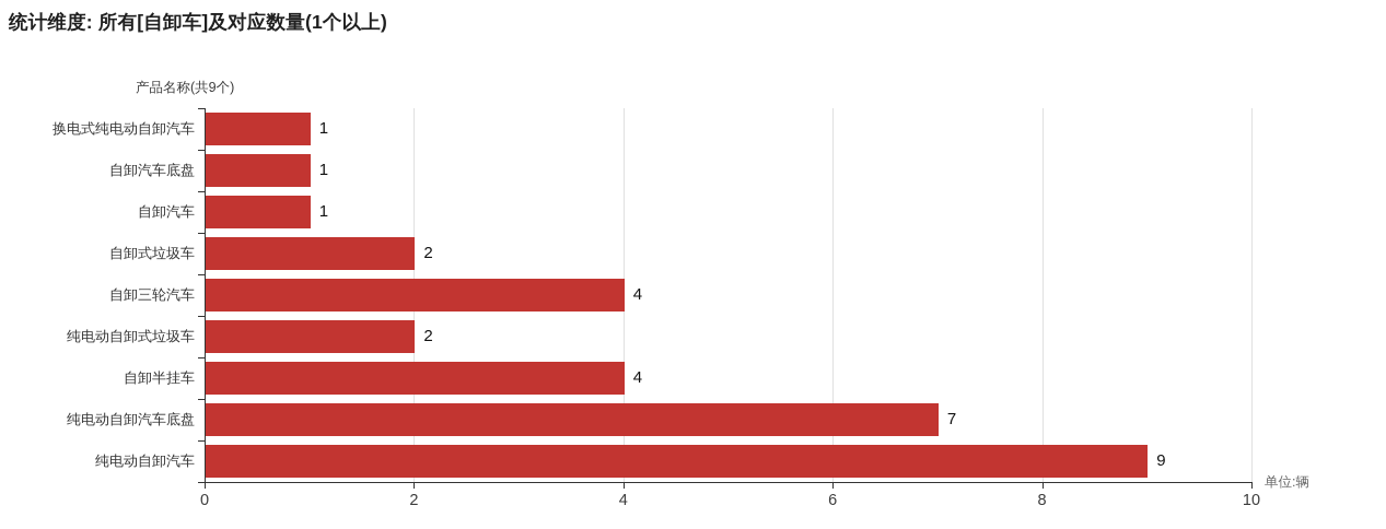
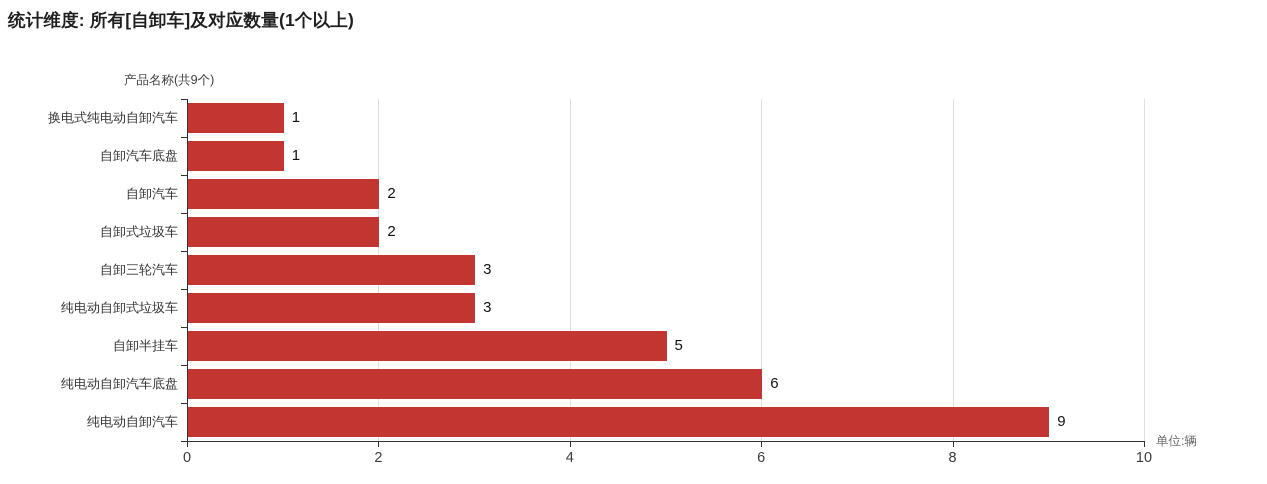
自卸汽车: 1 -> 2
自卸三轮汽车: 4 -> 3
纯电动自卸式垃圾车: 2 -> 3
自卸半挂车: 4 -> 5
纯电动自卸汽车底盘: 7 -> 6
